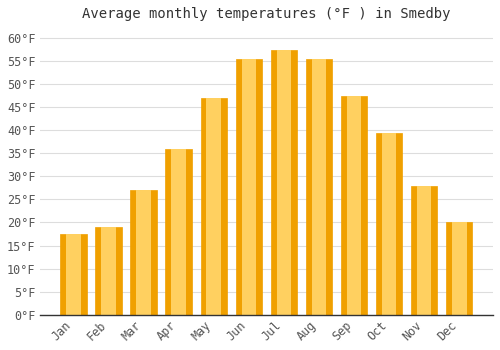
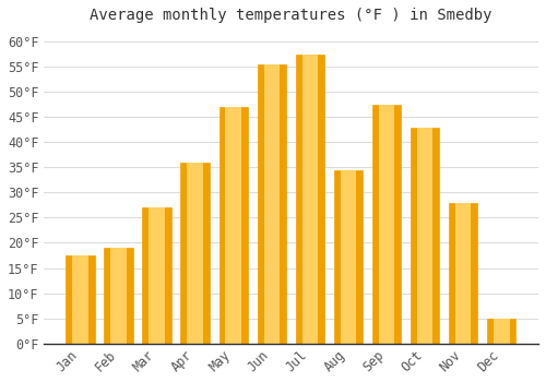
Aug: 55.5°F -> 34.5°F
Oct: 39.5°F -> 43.0°F
Dec: 20.0°F -> 5.0°F
